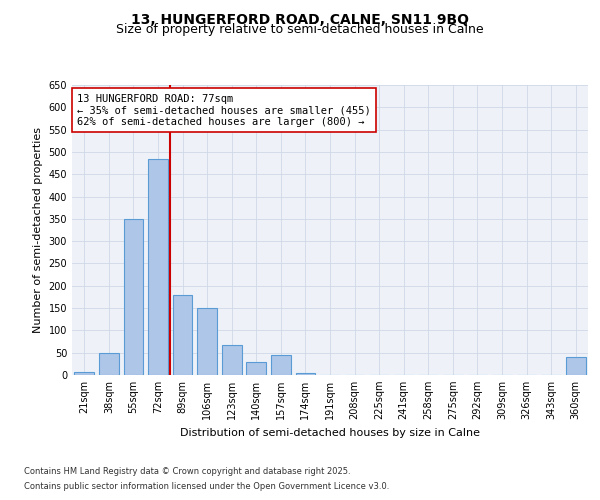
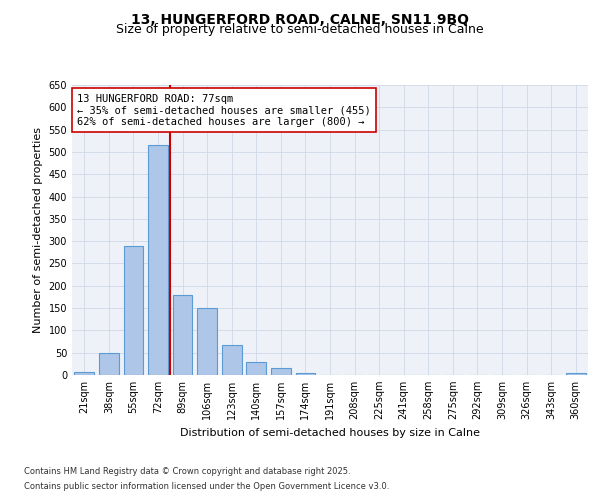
55sqm: 350 -> 290
72sqm: 485 -> 515
157sqm: 45 -> 15
360sqm: 40 -> 5
